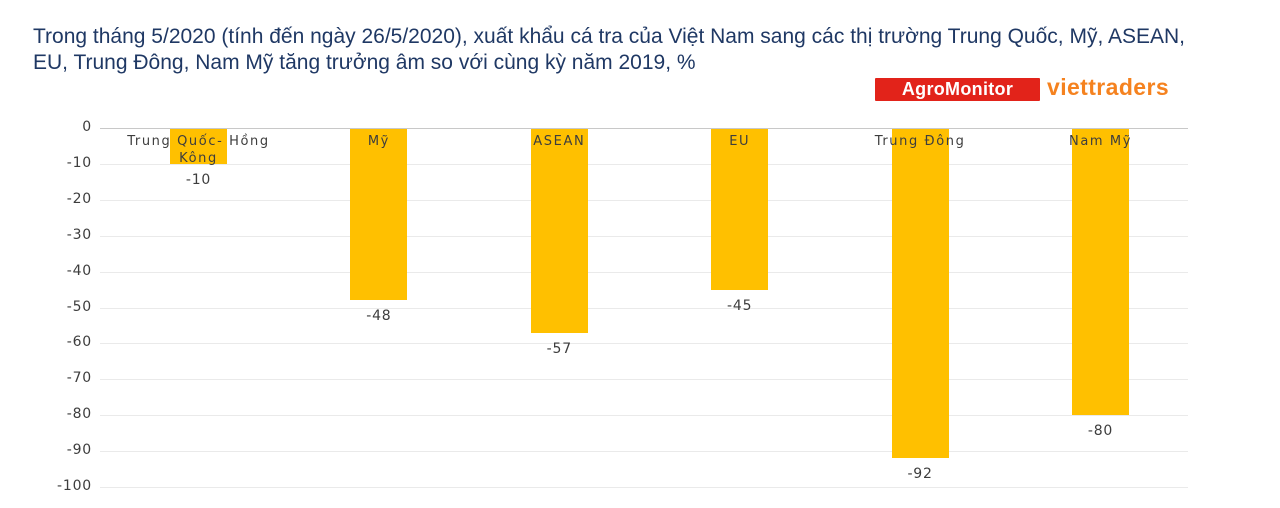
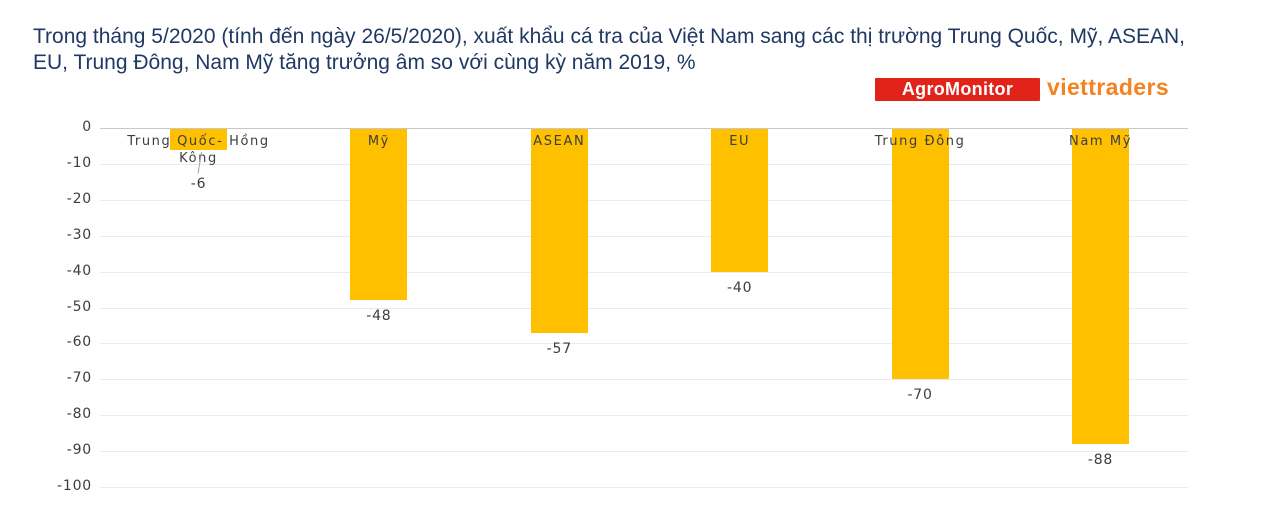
Trung Quốc- Hồng Kông: -10 -> -6
EU: -45 -> -40
Trung Đông: -92 -> -70
Nam Mỹ: -80 -> -88
